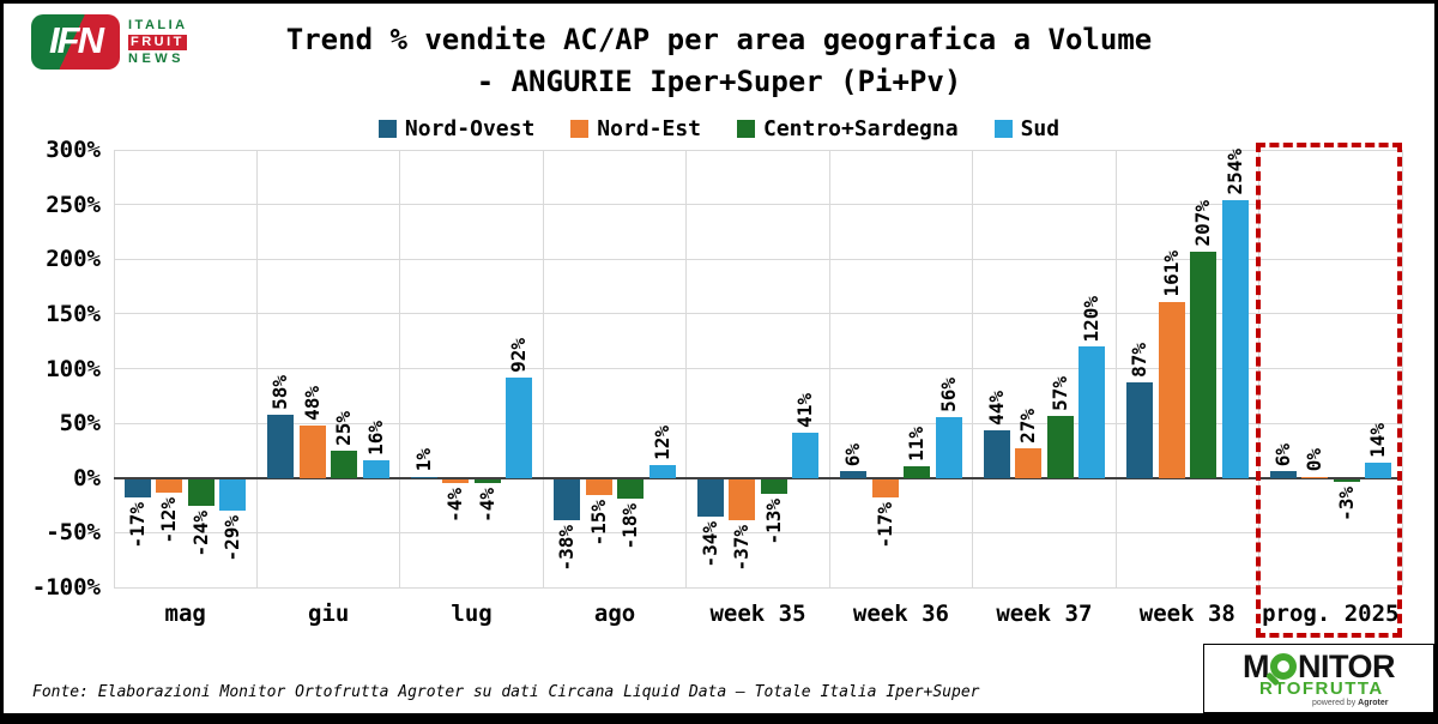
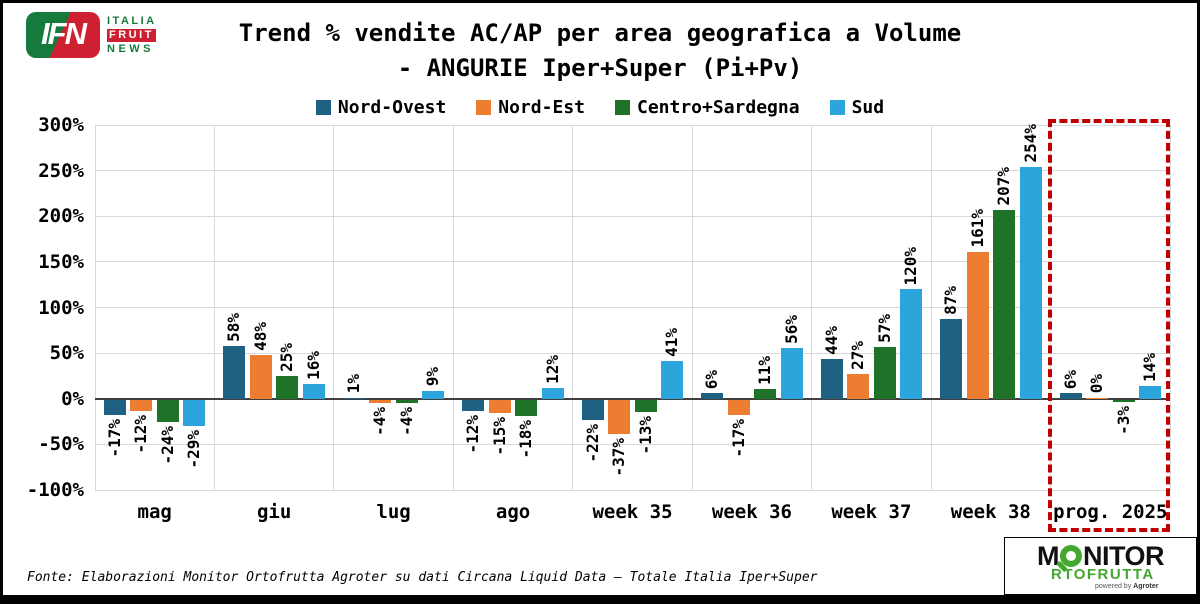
Sud/lug: 92% -> 9%
Nord-Ovest/ago: -38% -> -12%
Nord-Ovest/week 35: -34% -> -22%
